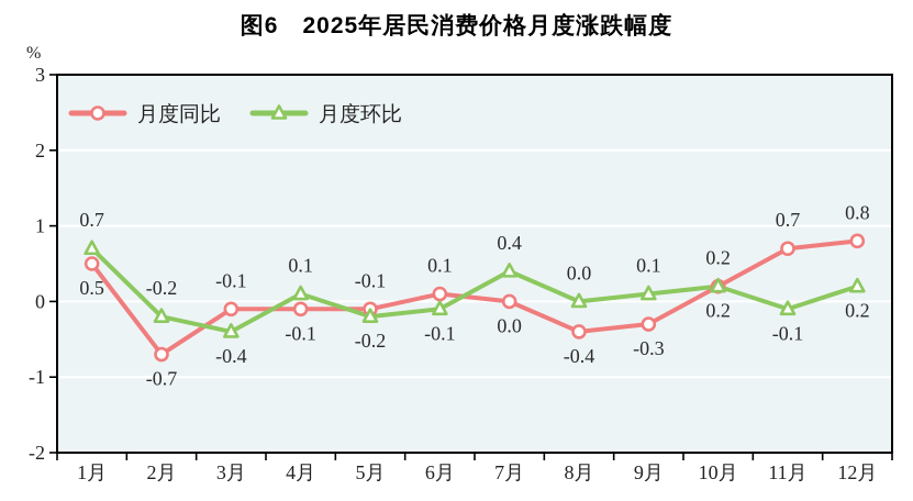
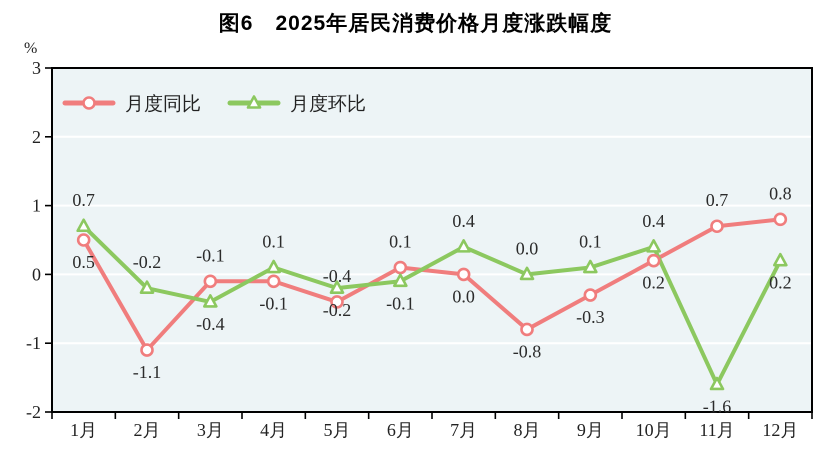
月度同比/2月: -0.7 -> -1.1
月度同比/5月: -0.1 -> -0.4
月度同比/8月: -0.4 -> -0.8
月度环比/10月: 0.2 -> 0.4
月度环比/11月: -0.1 -> -1.6
